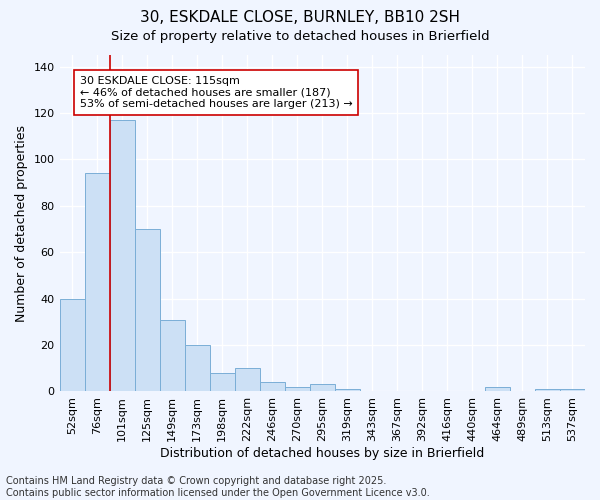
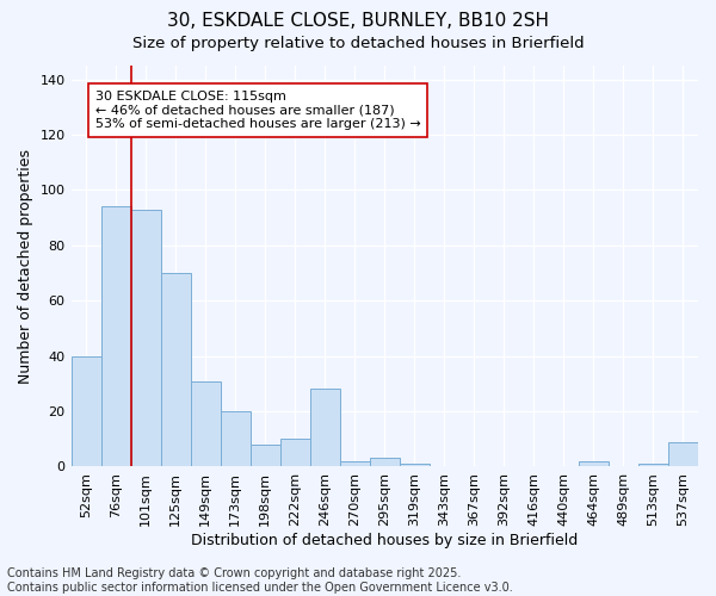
101sqm: 117 -> 93
246sqm: 4 -> 28
537sqm: 1 -> 9
